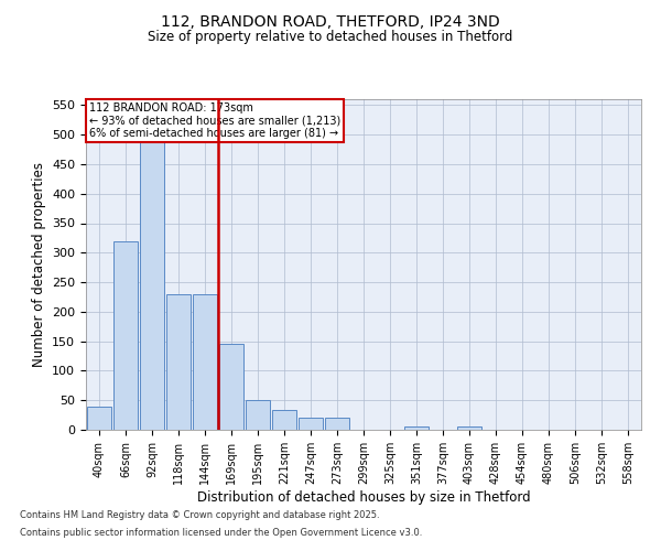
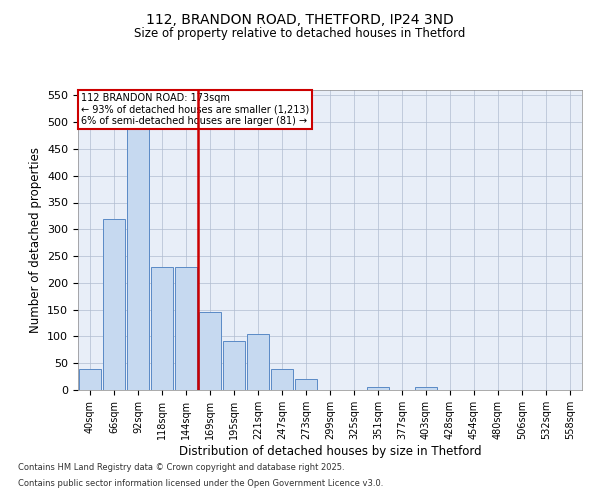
195sqm: 50 -> 92
221sqm: 33 -> 104
247sqm: 20 -> 40
